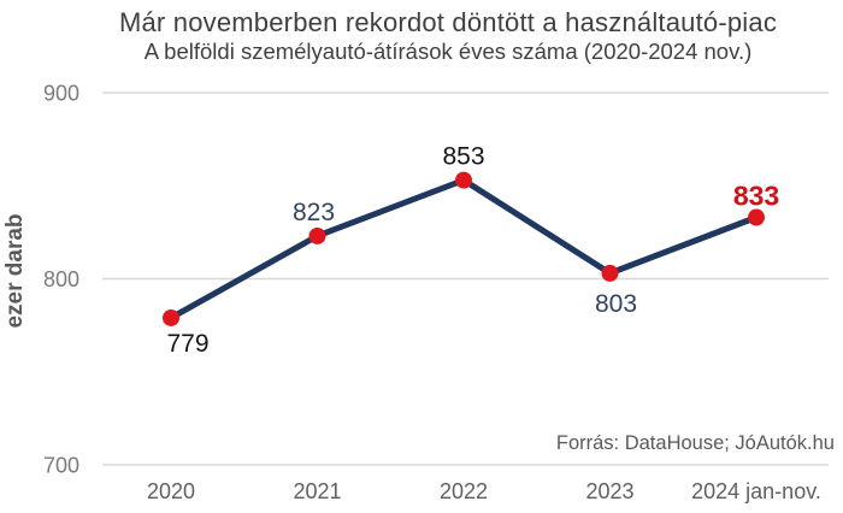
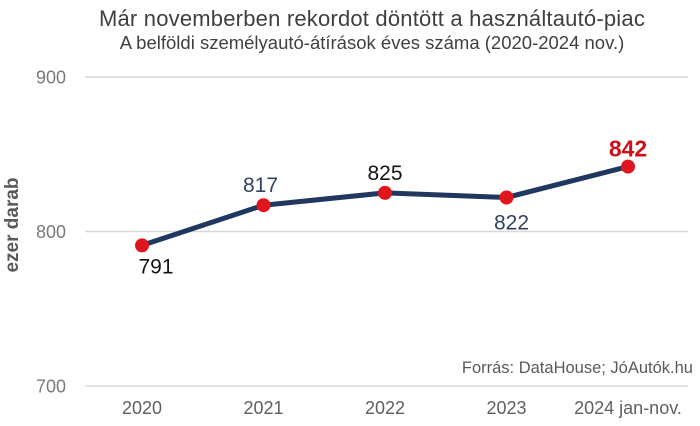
2020: 779 -> 791
2021: 823 -> 817
2022: 853 -> 825
2023: 803 -> 822
2024 jan-nov.: 833 -> 842
